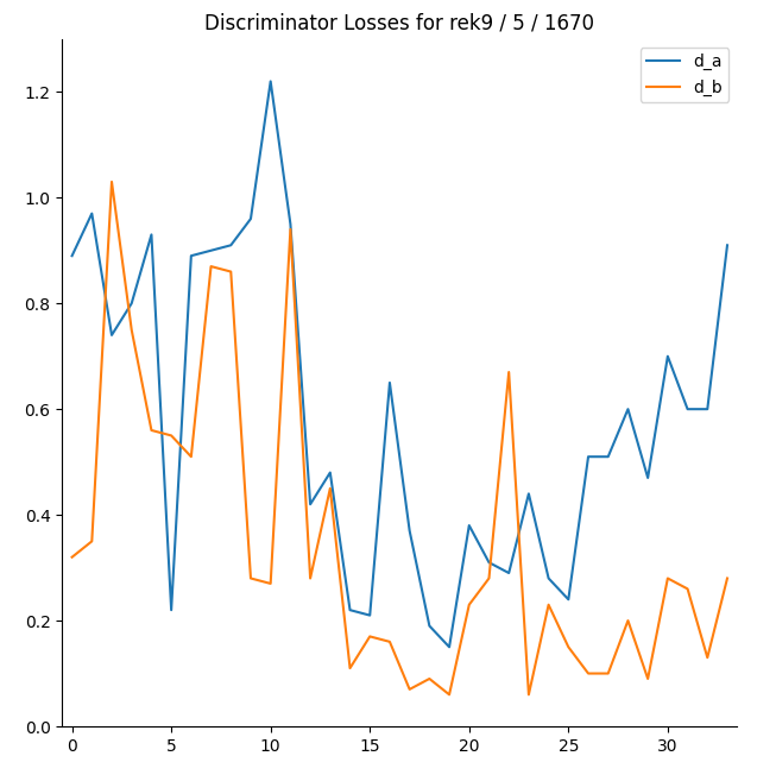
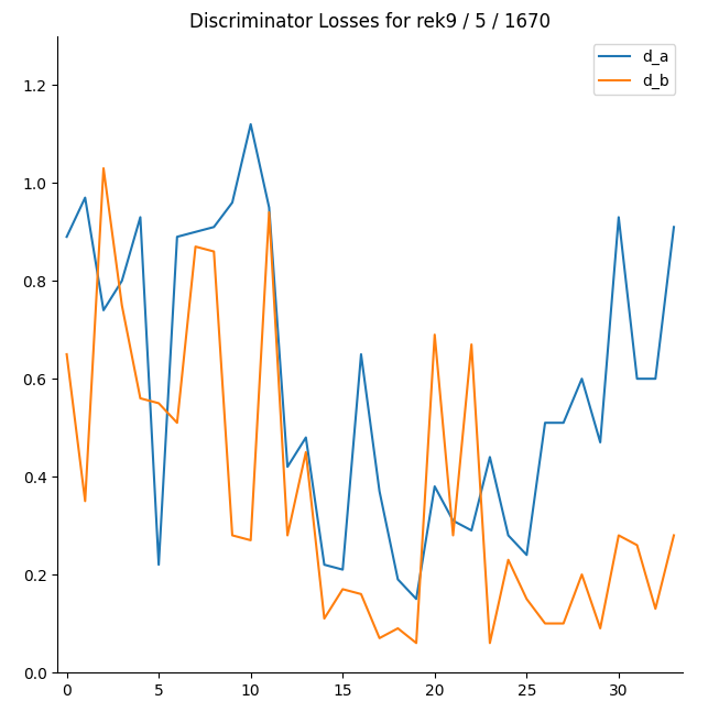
d_b/0: 0.32 -> 0.65
d_a/10: 1.22 -> 1.12
d_b/20: 0.23 -> 0.69
d_a/30: 0.70 -> 0.93
